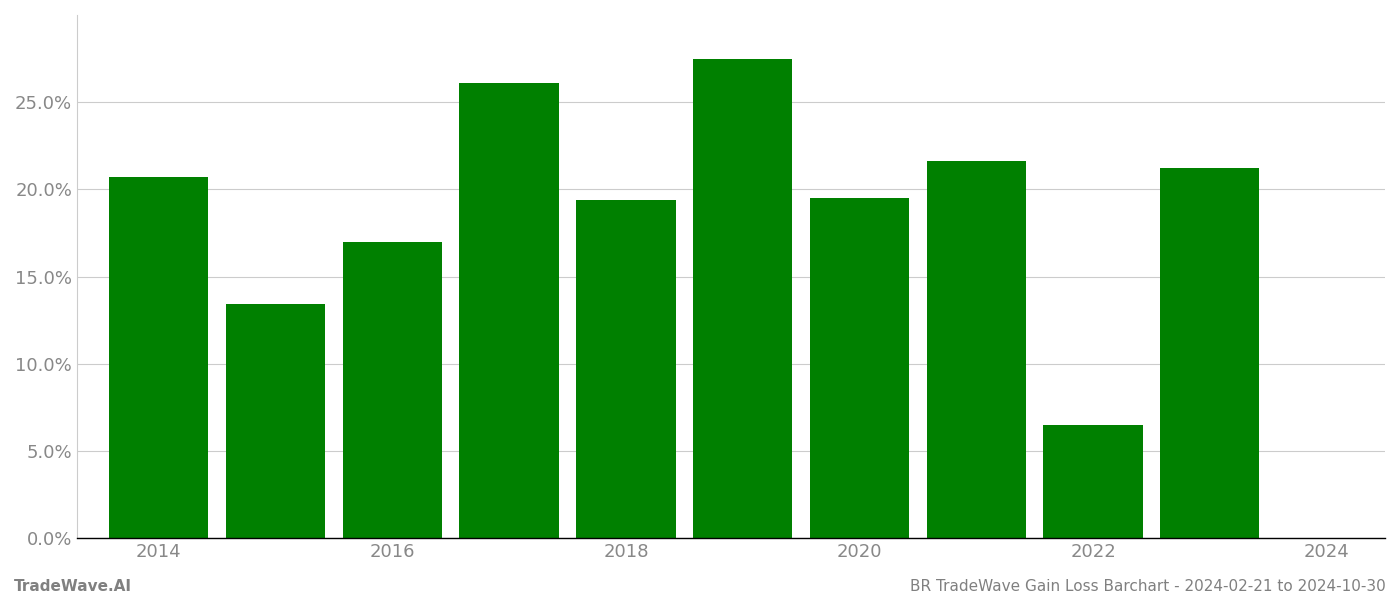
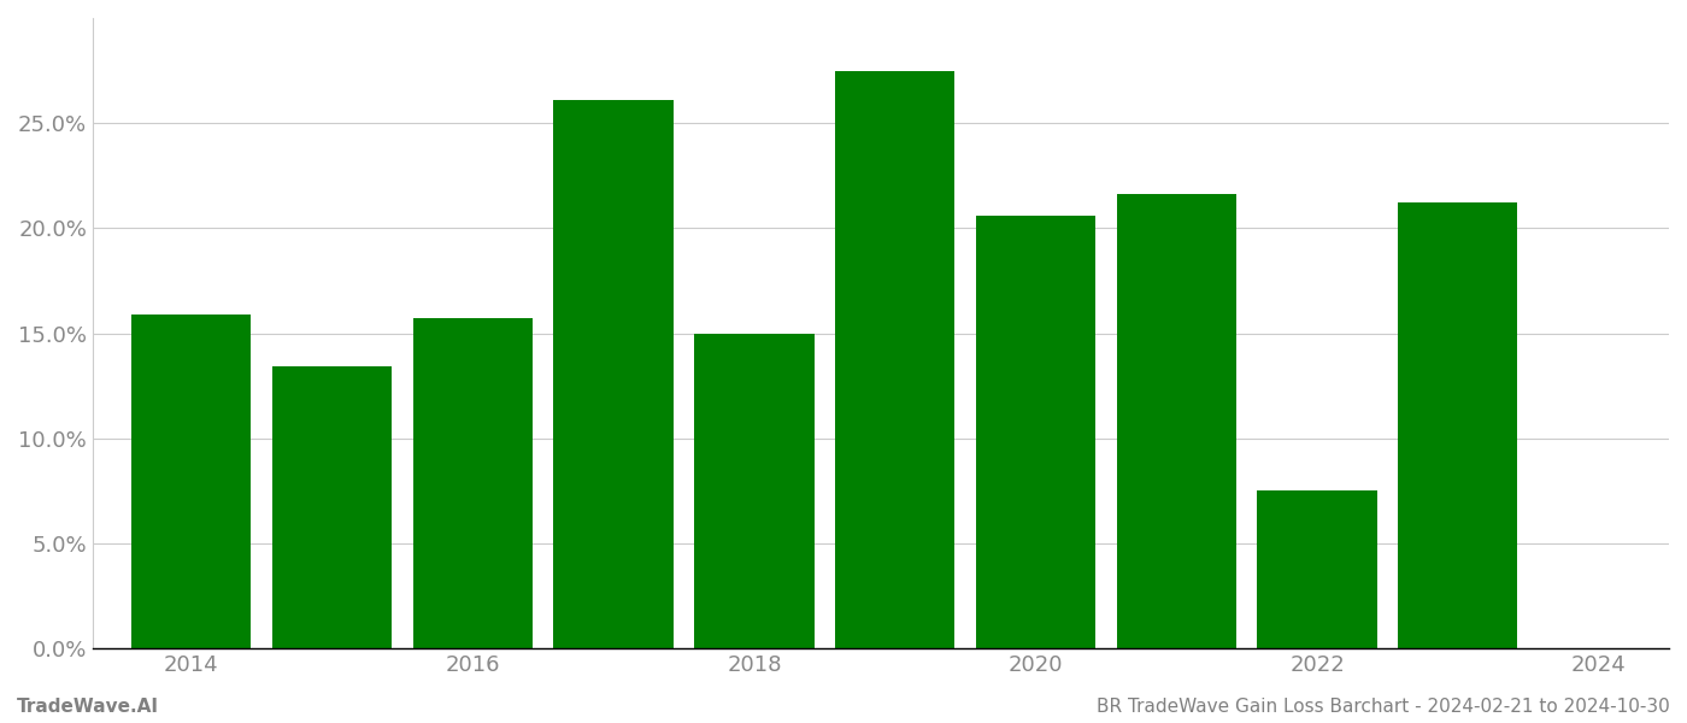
2014: 20.7% -> 15.9%
2016: 17.0% -> 15.7%
2018: 19.4% -> 15.0%
2020: 19.5% -> 20.6%
2022: 6.5% -> 7.5%
